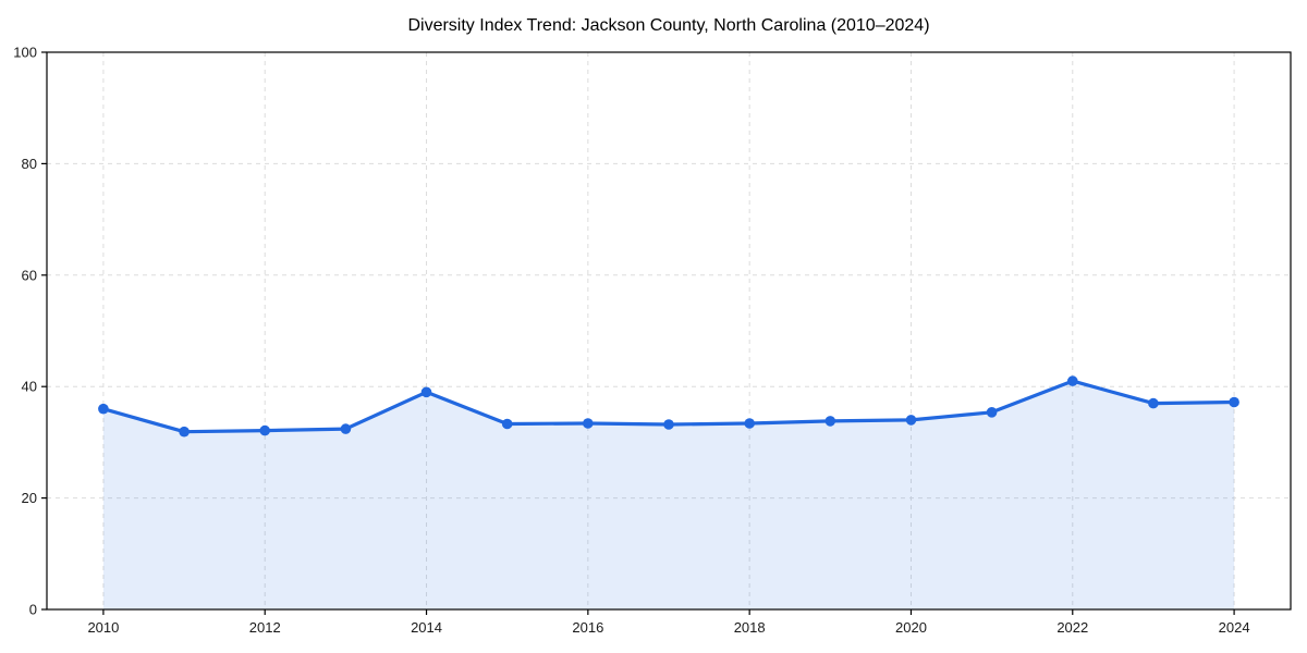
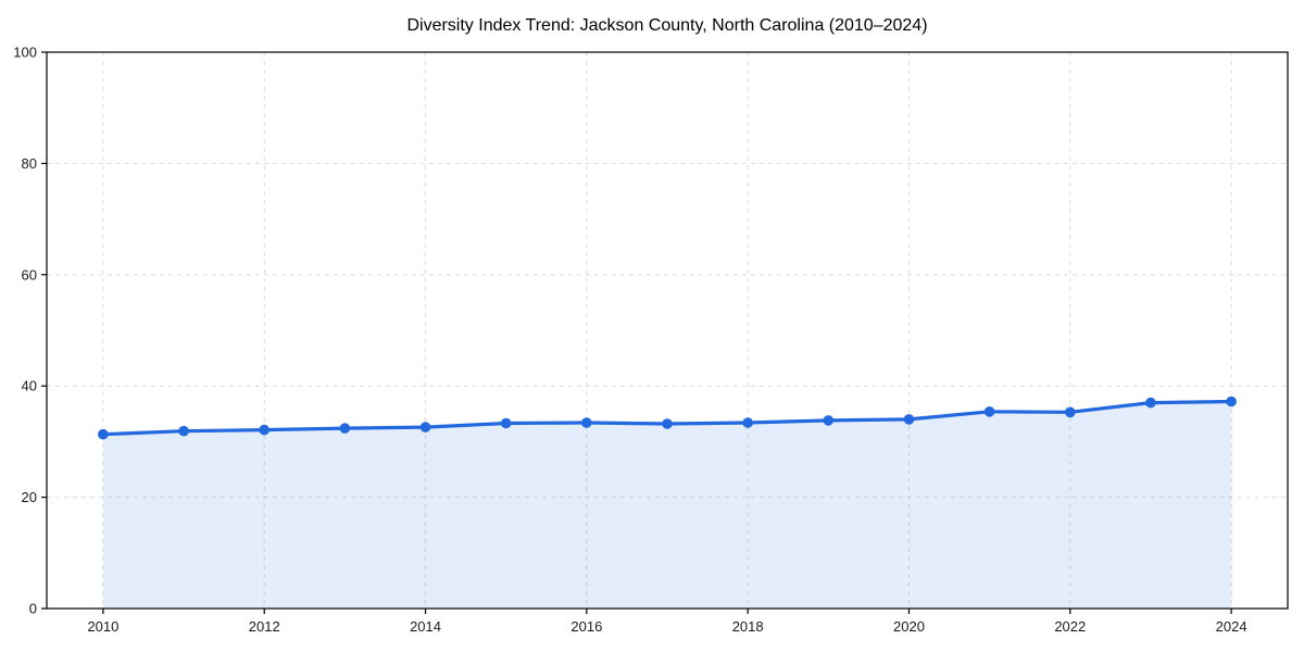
2010: 36 -> 31
2014: 39 -> 33
2022: 41 -> 35
